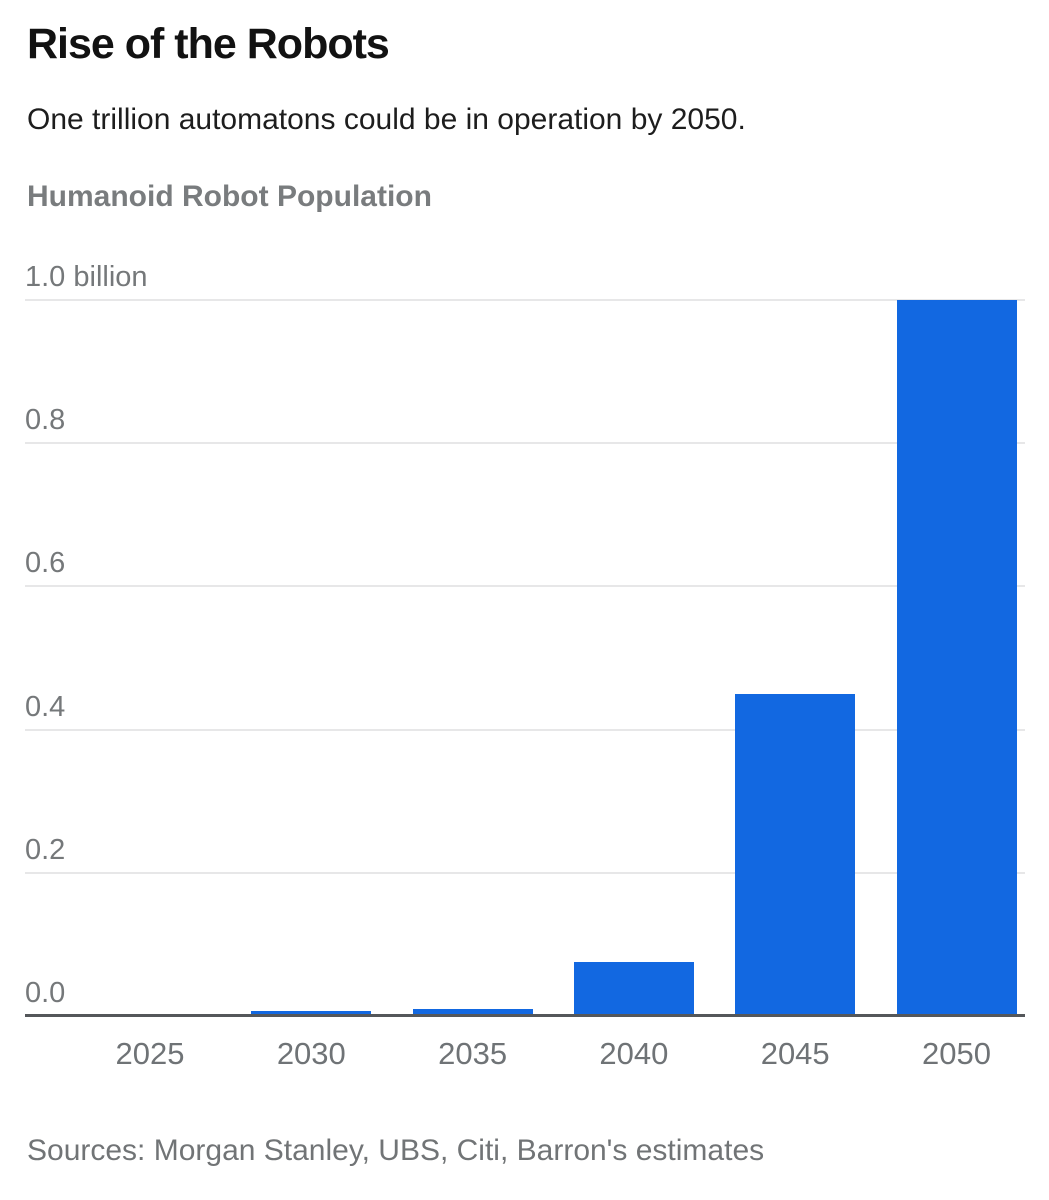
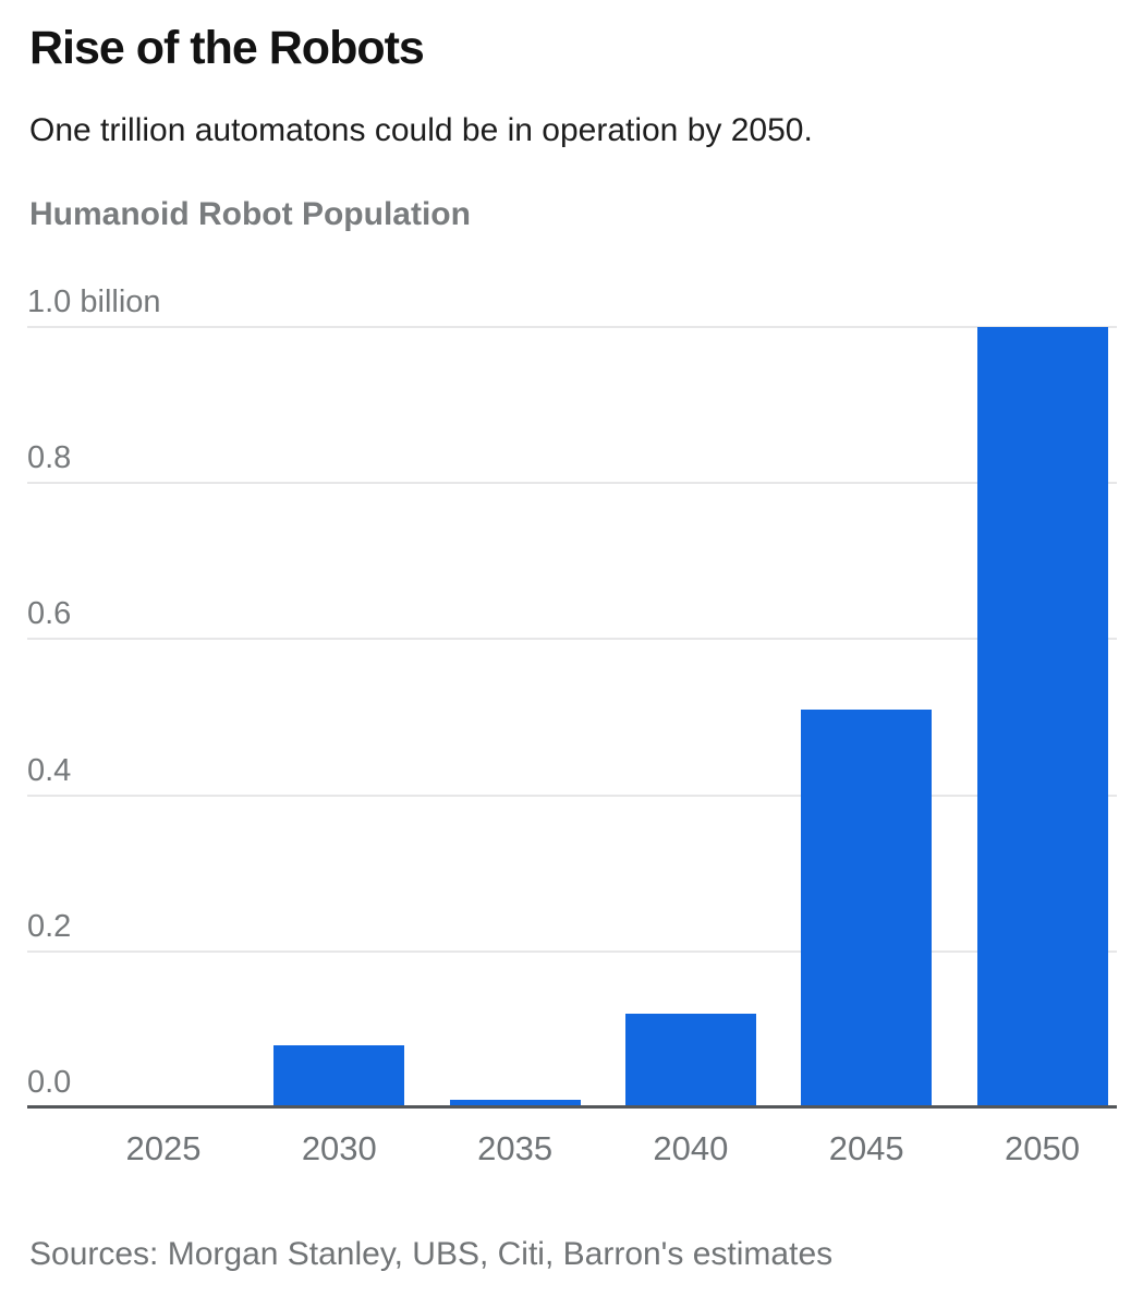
2030: 0.01 -> 0.08
2040: 0.07 -> 0.12
2045: 0.45 -> 0.51
